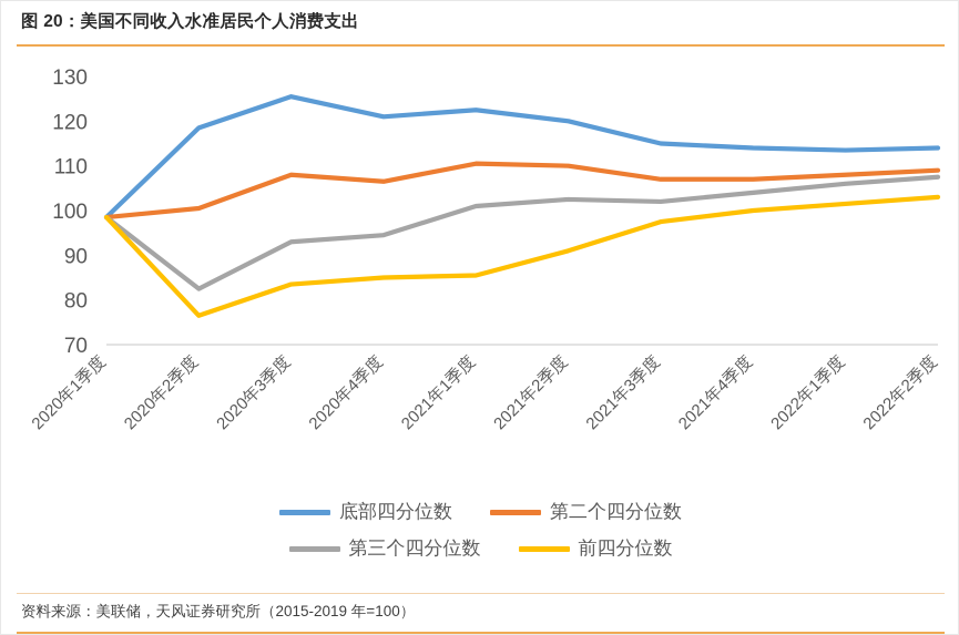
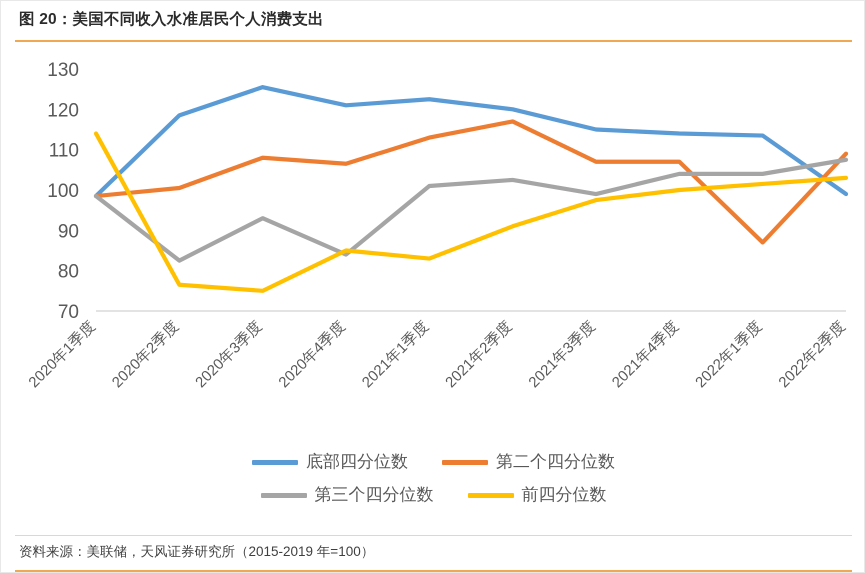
前四分位数/2020年1季度: 98 -> 114
前四分位数/2020年3季度: 84 -> 75
第三个四分位数/2020年4季度: 94 -> 84
第二个四分位数/2021年1季度: 110 -> 113
前四分位数/2021年1季度: 86 -> 83
第二个四分位数/2021年2季度: 110 -> 117
第三个四分位数/2021年3季度: 102 -> 99
第二个四分位数/2022年1季度: 108 -> 87
第三个四分位数/2022年1季度: 106 -> 104
底部四分位数/2022年2季度: 114 -> 99
